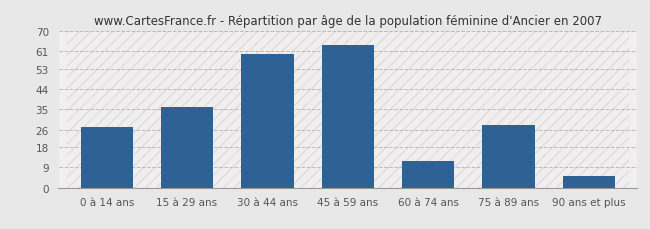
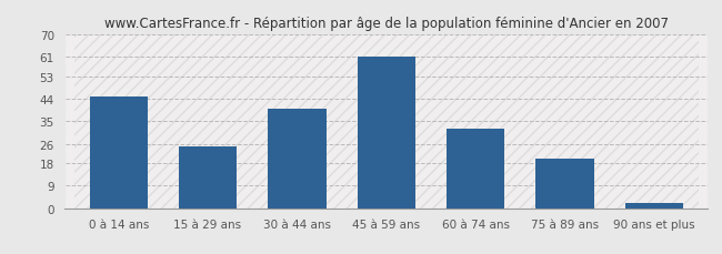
0 à 14 ans: 27 -> 45
15 à 29 ans: 36 -> 25
30 à 44 ans: 60 -> 40
45 à 59 ans: 64 -> 61
60 à 74 ans: 12 -> 32
75 à 89 ans: 28 -> 20
90 ans et plus: 5 -> 2
